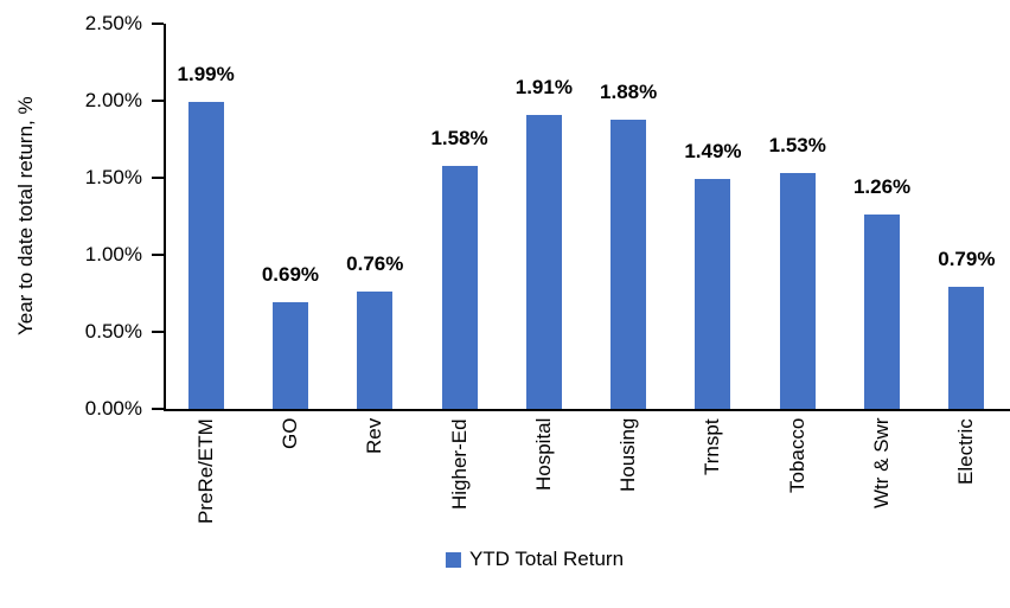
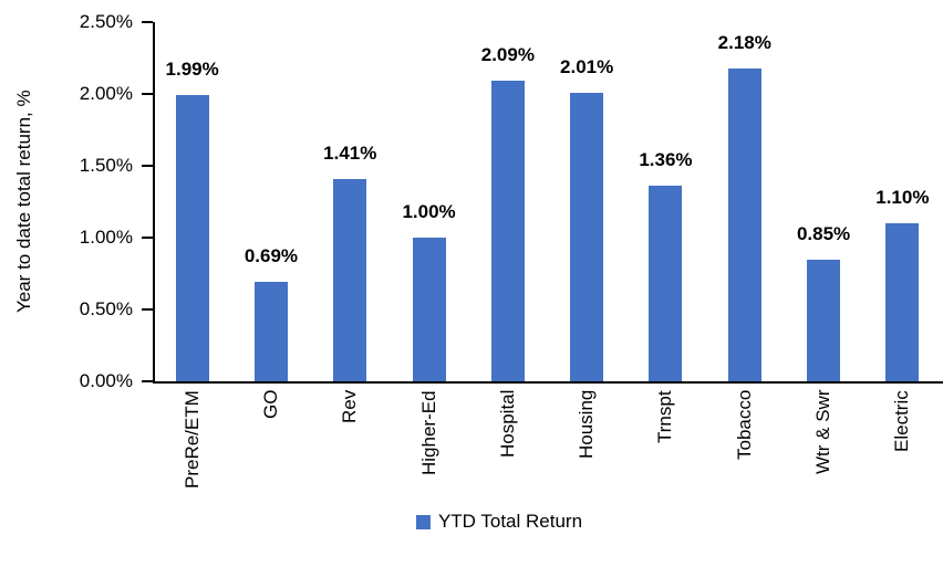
Rev: 0.76% -> 1.41%
Higher-Ed: 1.58% -> 1.00%
Hospital: 1.91% -> 2.09%
Housing: 1.88% -> 2.01%
Trnspt: 1.49% -> 1.36%
Tobacco: 1.53% -> 2.18%
Wtr & Swr: 1.26% -> 0.85%
Electric: 0.79% -> 1.10%
